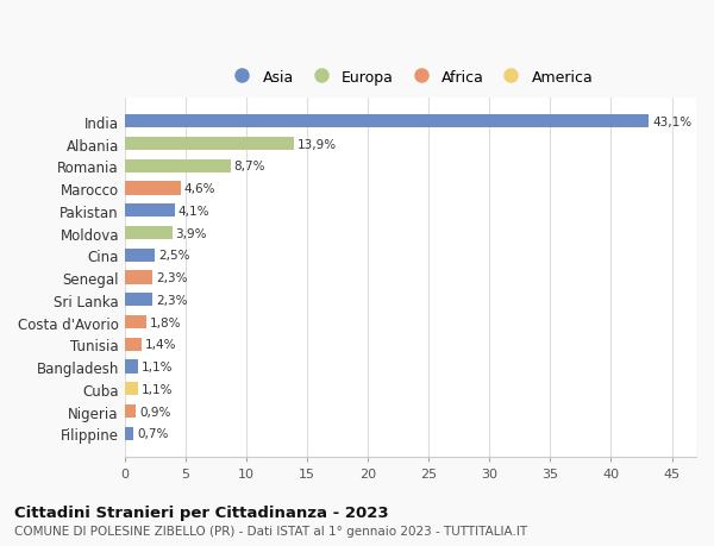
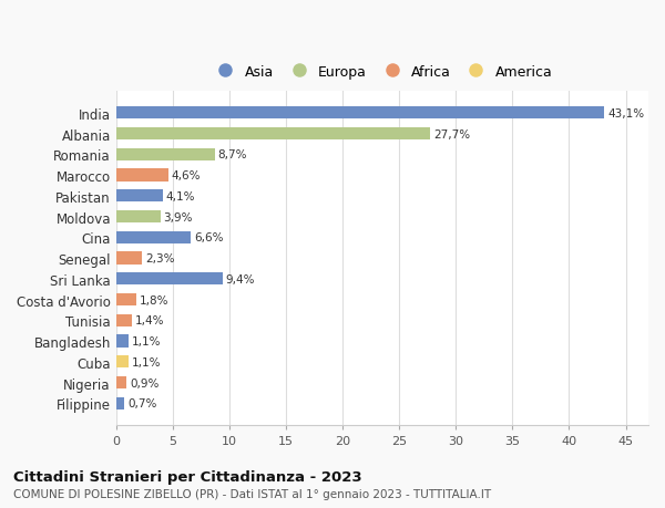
Albania: 13,9% -> 27,7%
Cina: 2,5% -> 6,6%
Sri Lanka: 2,3% -> 9,4%
